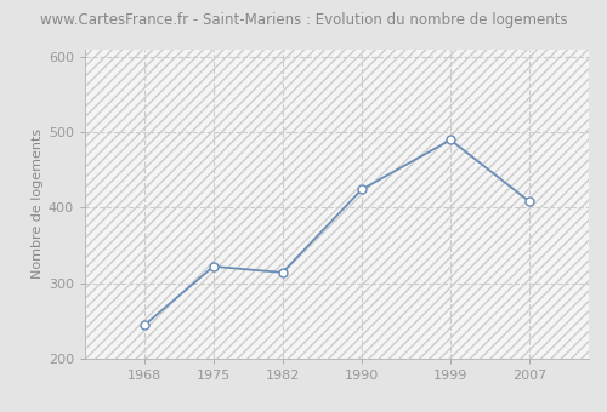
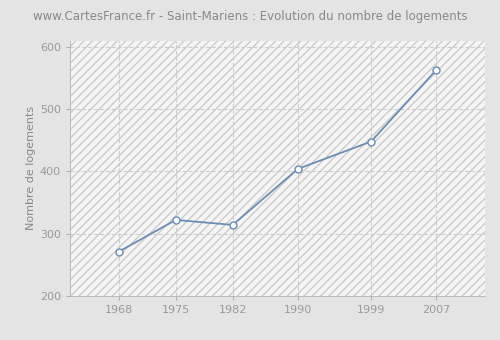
1968: 244 -> 271
1990: 424 -> 404
1999: 490 -> 448
2007: 408 -> 563
